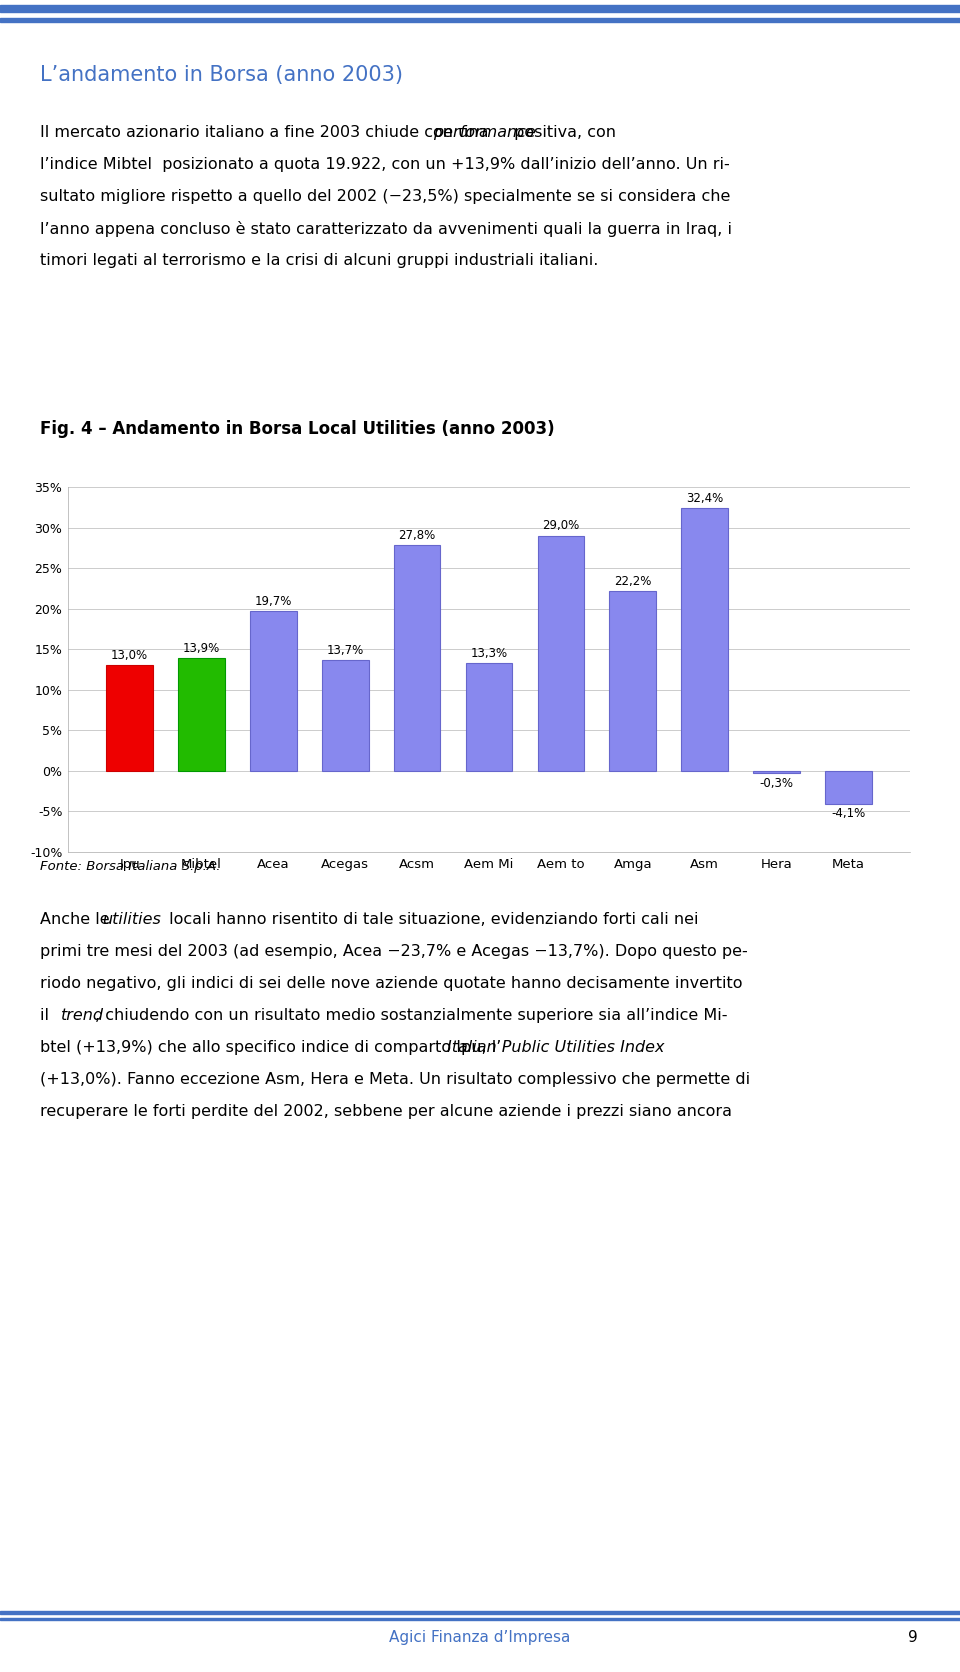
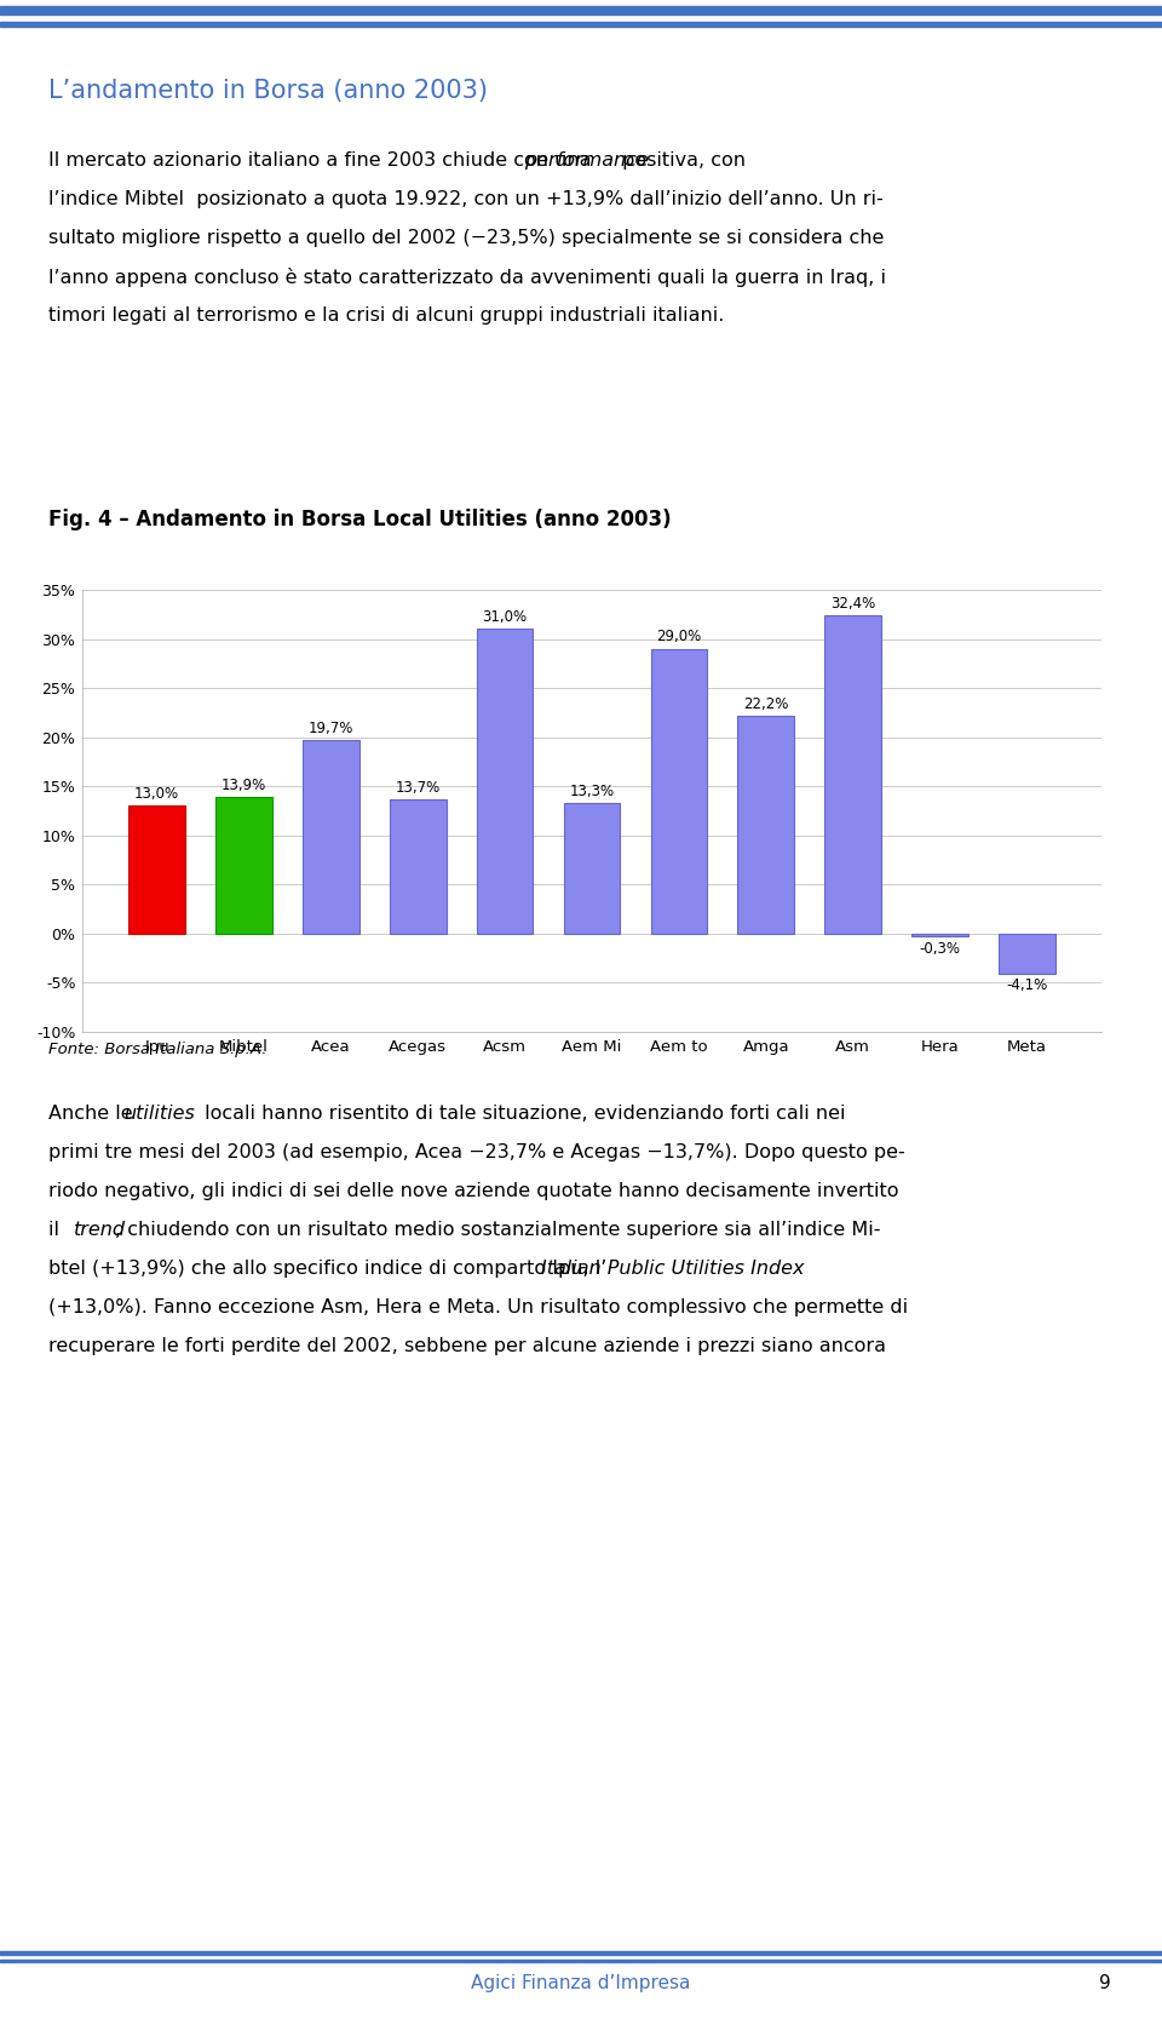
Acsm: 27,8% -> 31,0%
